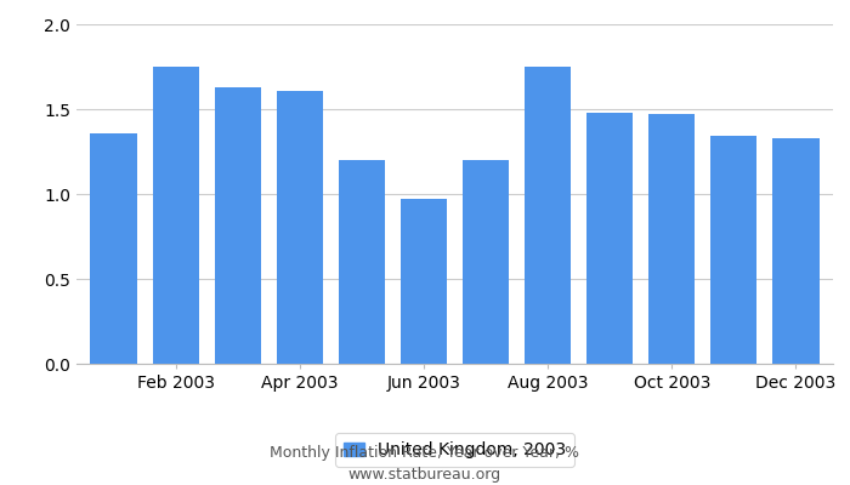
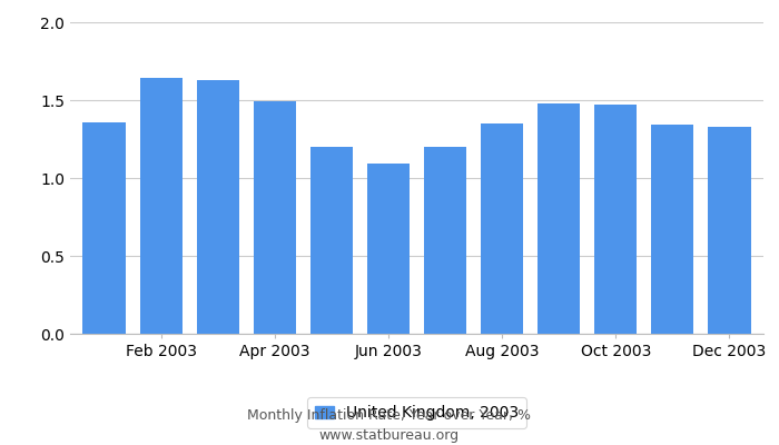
Feb 2003: 1.75 -> 1.64
Apr 2003: 1.61 -> 1.49
Jun 2003: 0.97 -> 1.09
Aug 2003: 1.75 -> 1.35
